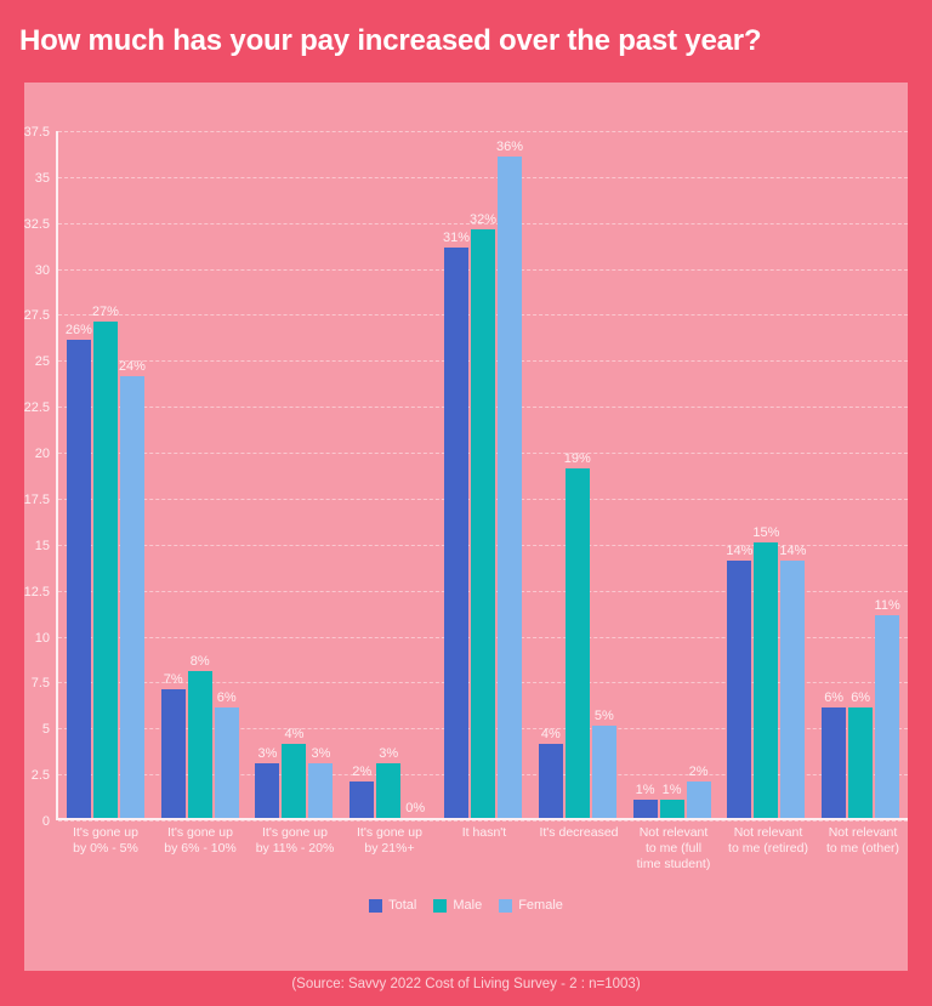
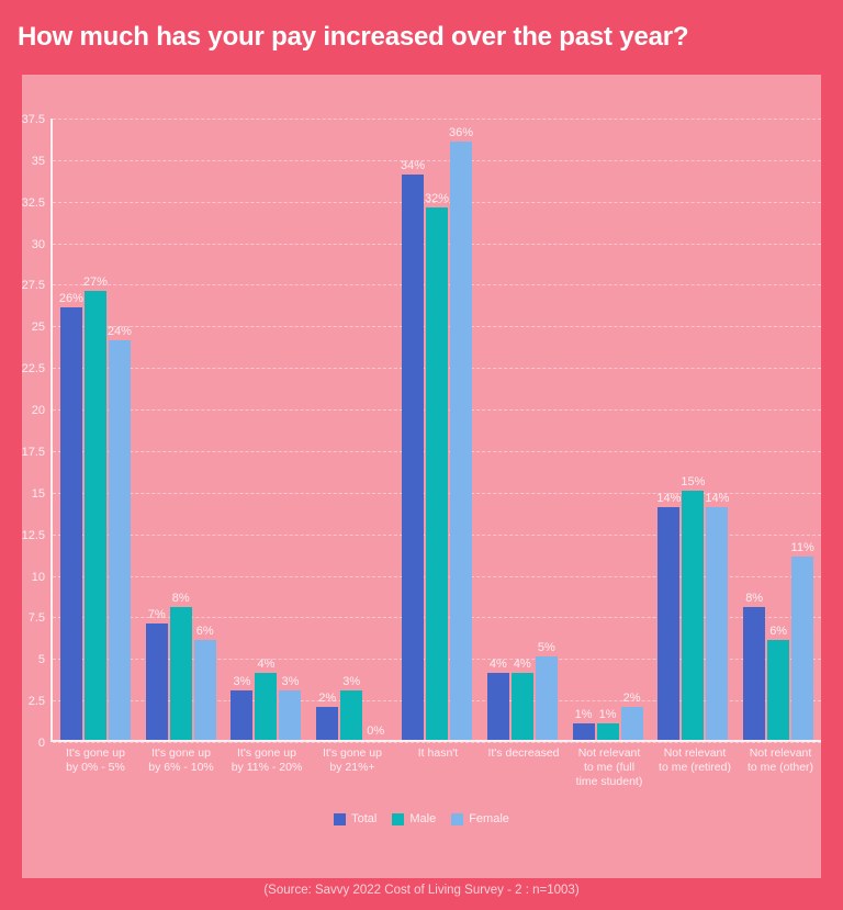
Total/It hasn't: 31% -> 34%
Male/It's decreased: 19% -> 4%
Total/Not relevant to me (other): 6% -> 8%
